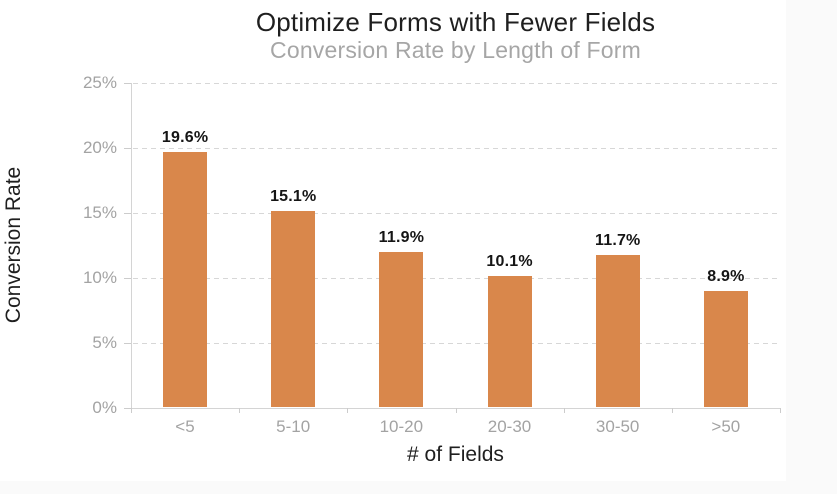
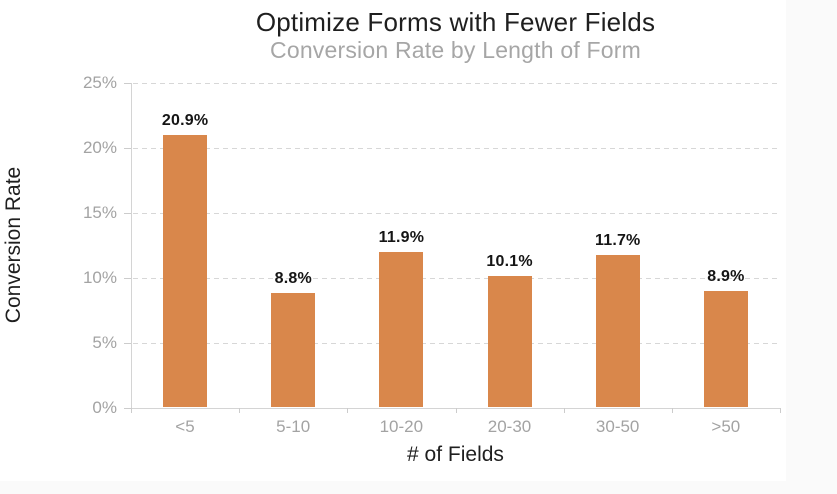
<5: 19.6% -> 20.9%
5-10: 15.1% -> 8.8%
